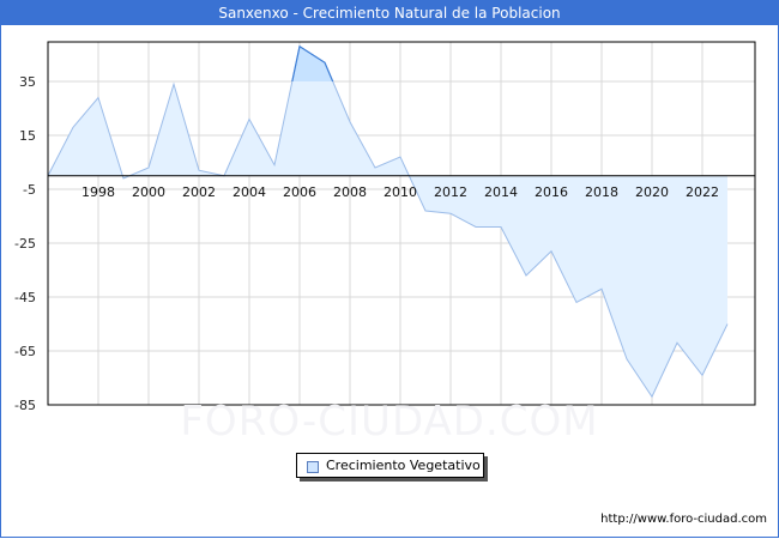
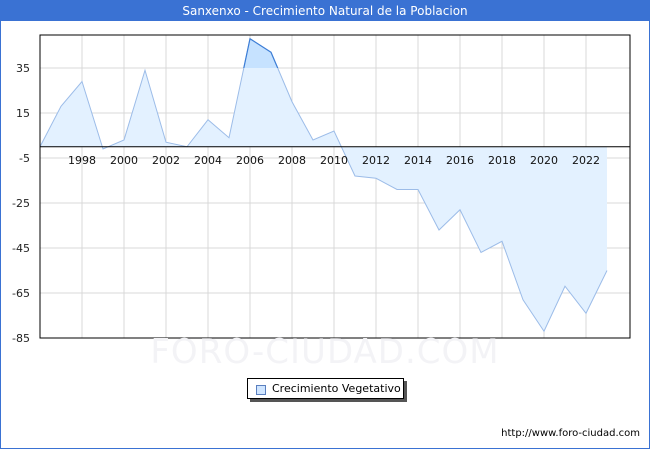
2004: 21 -> 12
